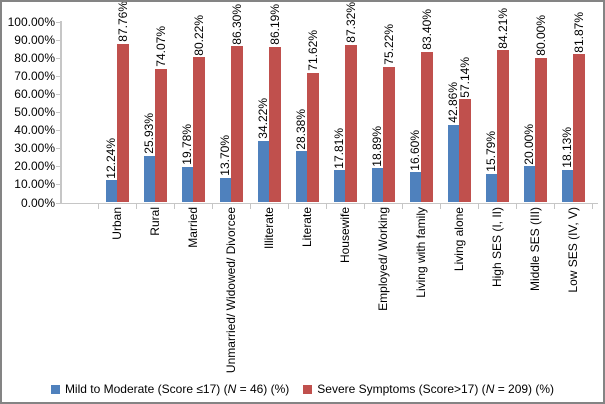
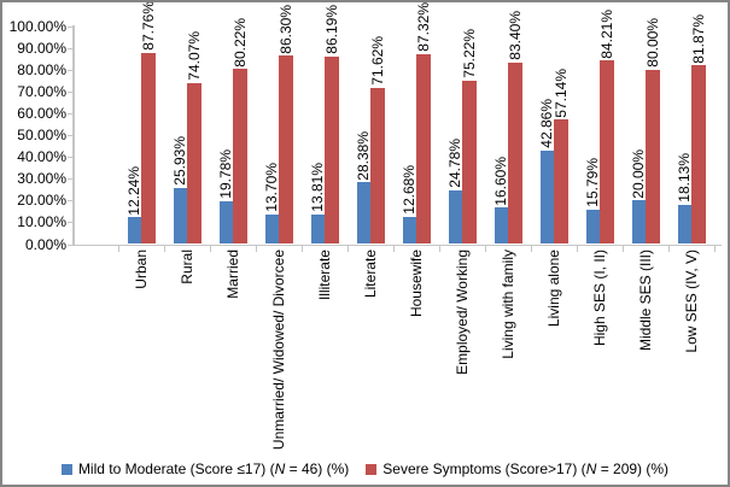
Mild to Moderate (Score ≤17) (N = 46) (%)/Illiterate: 34.22% -> 13.81%
Mild to Moderate (Score ≤17) (N = 46) (%)/Housewife: 17.81% -> 12.68%
Mild to Moderate (Score ≤17) (N = 46) (%)/Employed/ Working: 18.89% -> 24.78%
